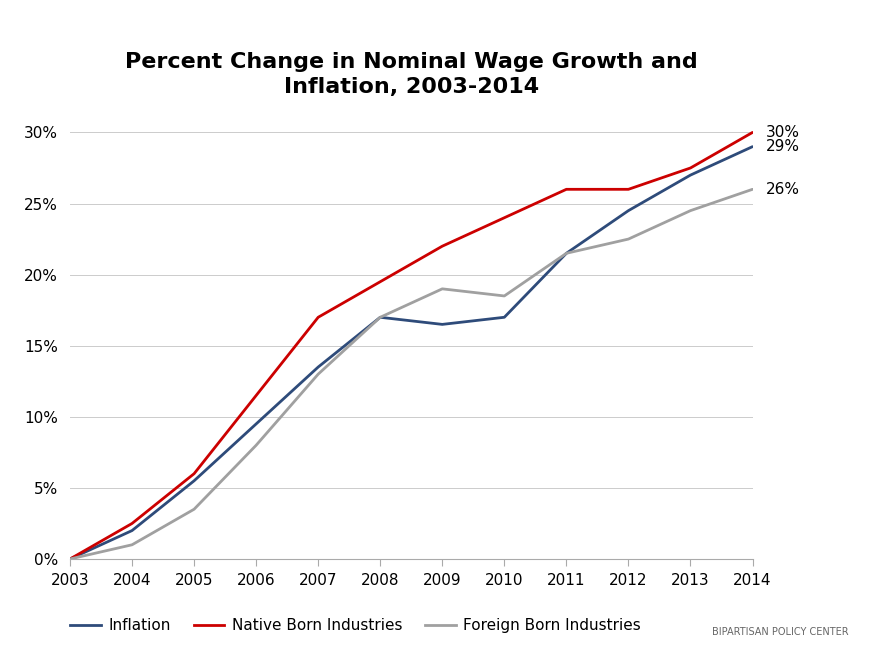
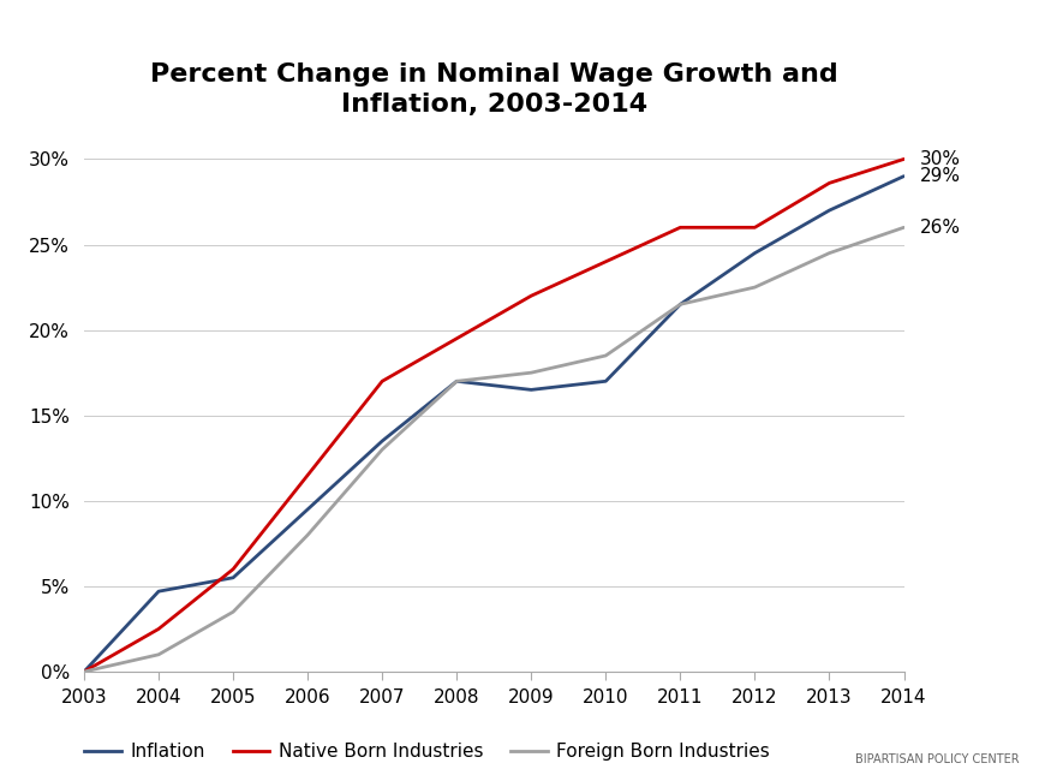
Inflation/2004: 2.0% -> 4.7%
Foreign Born Industries/2009: 19.0% -> 17.5%
Native Born Industries/2013: 27.5% -> 28.6%
